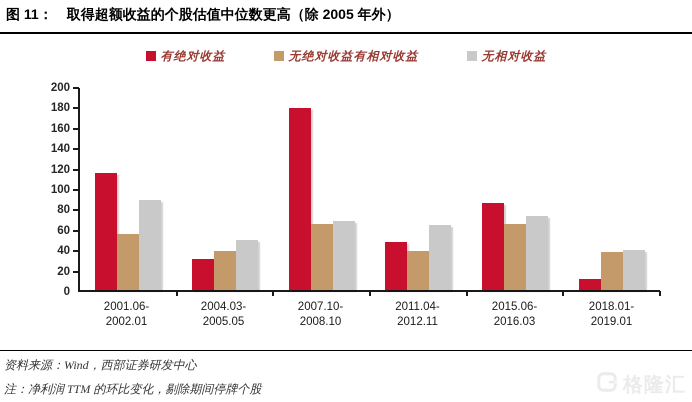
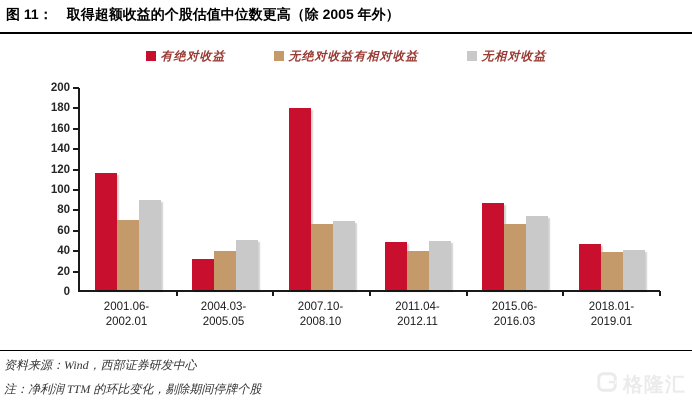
无绝对收益有相对收益/2001.06-2002.01: 55 -> 69
无相对收益/2011.04-2012.11: 64 -> 48
有绝对收益/2018.01-2019.01: 11 -> 45
